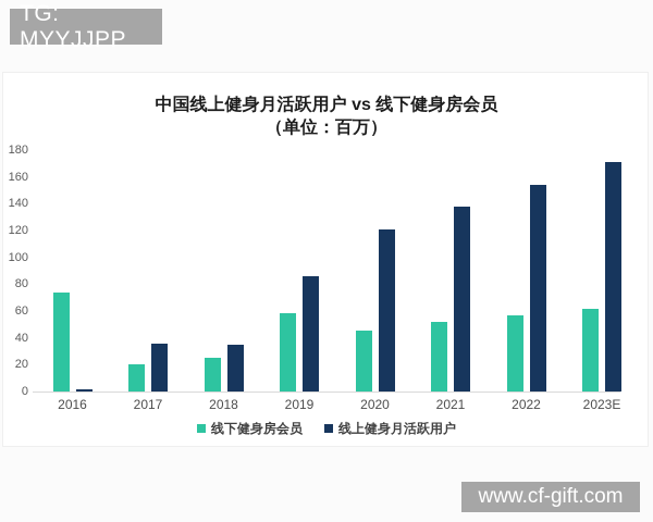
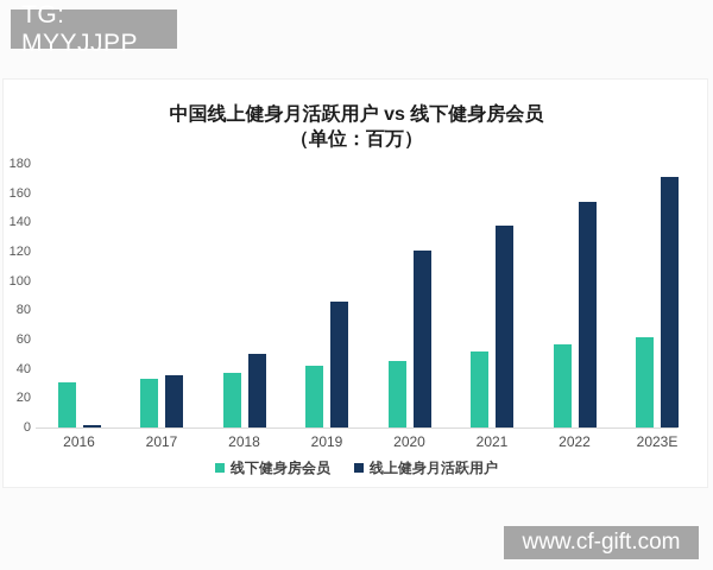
线下健身房会员/2016: 74 -> 31
线下健身房会员/2017: 20 -> 33
线下健身房会员/2018: 25 -> 37
线上健身月活跃用户/2018: 35 -> 50
线下健身房会员/2019: 58 -> 42
